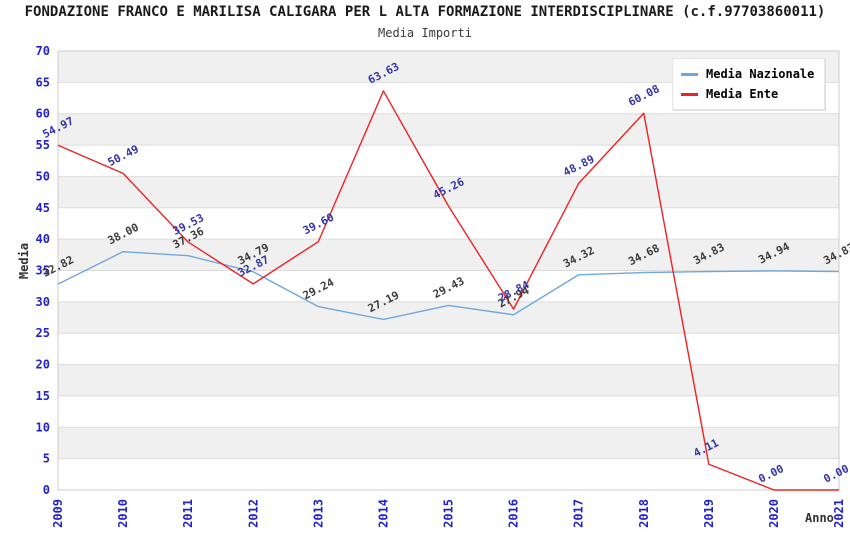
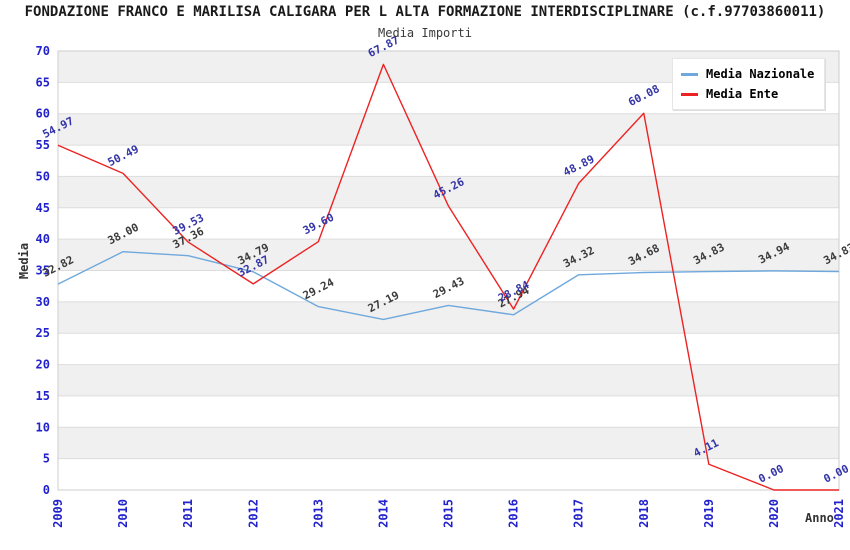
Media Ente/2014: 63.63 -> 67.87
